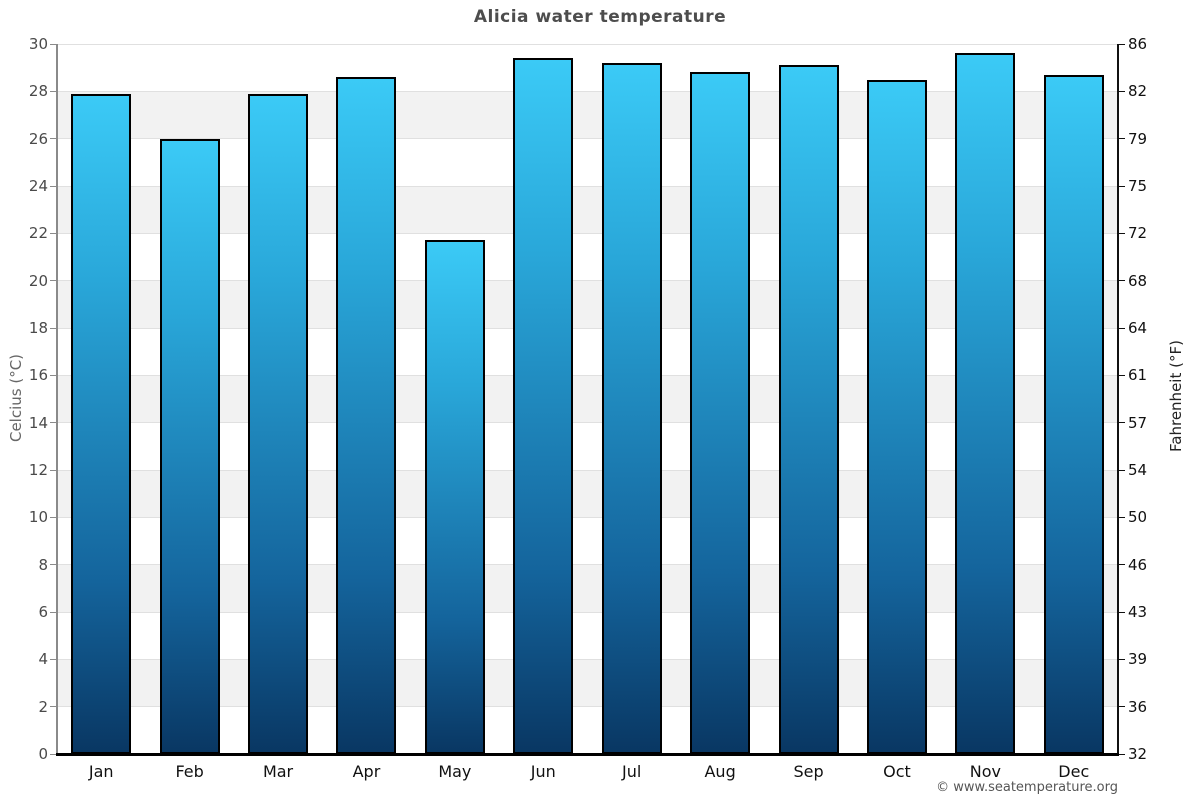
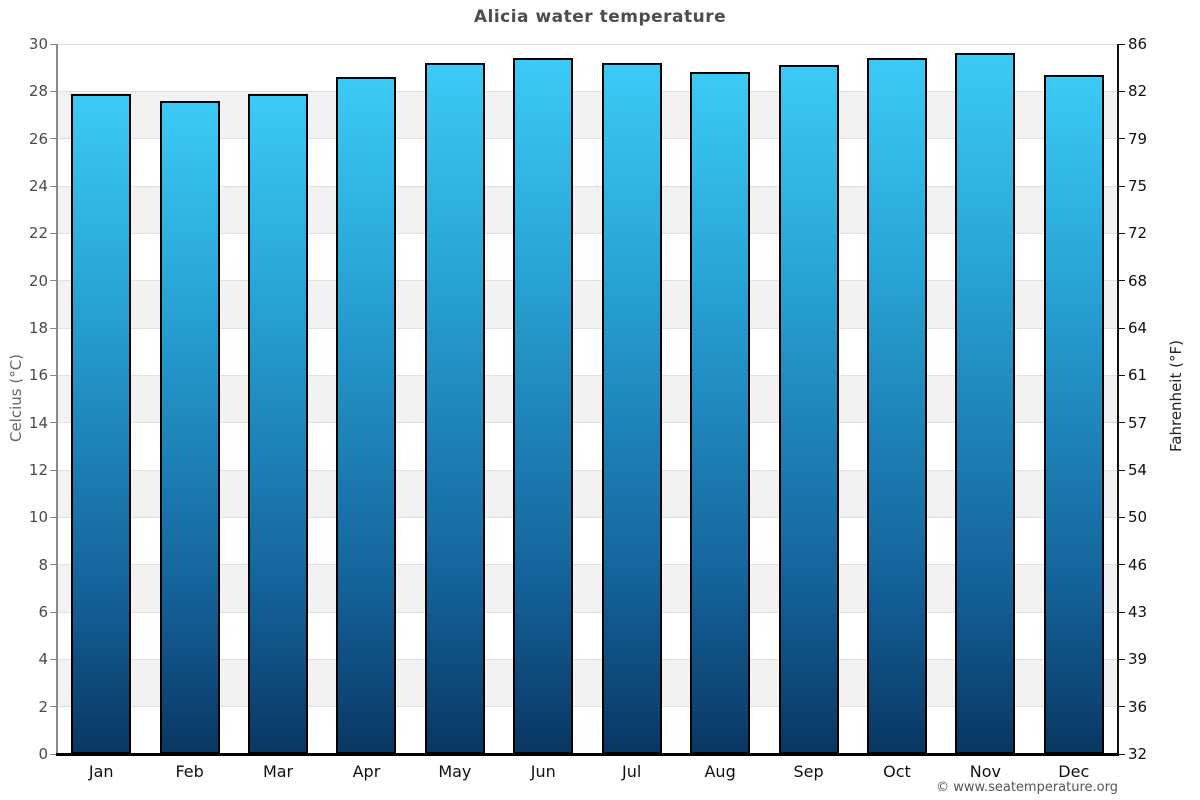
Feb: 26.0 -> 27.6
May: 21.7 -> 29.2
Oct: 28.5 -> 29.4
